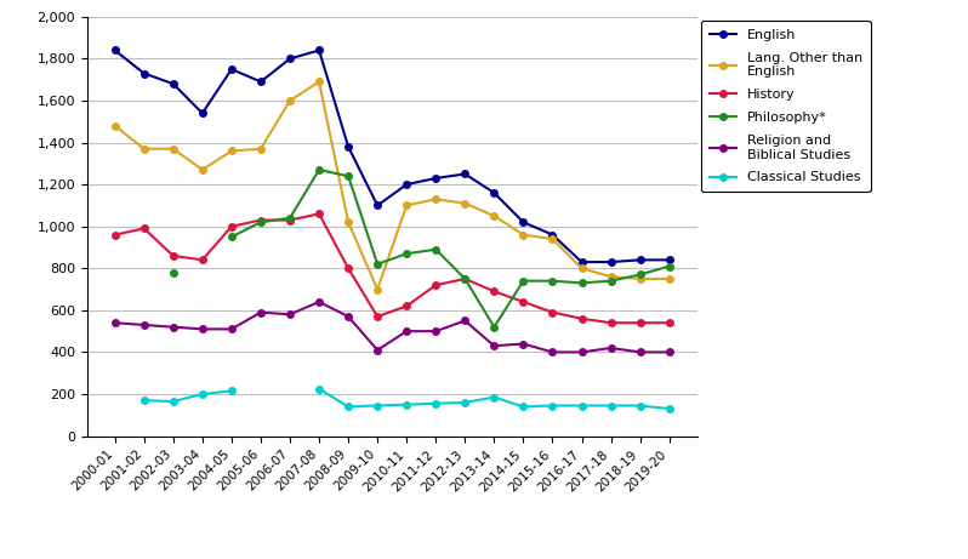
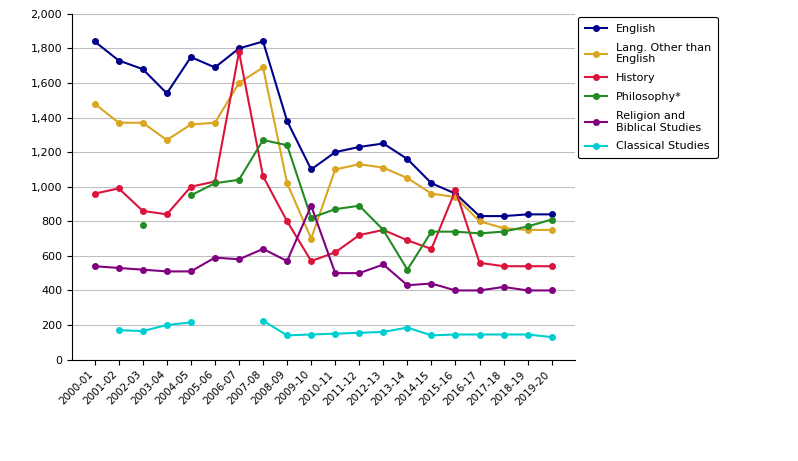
History/2006-07: 1,030 -> 1,780
Religion and Biblical Studies/2009-10: 410 -> 890
History/2015-16: 590 -> 980
